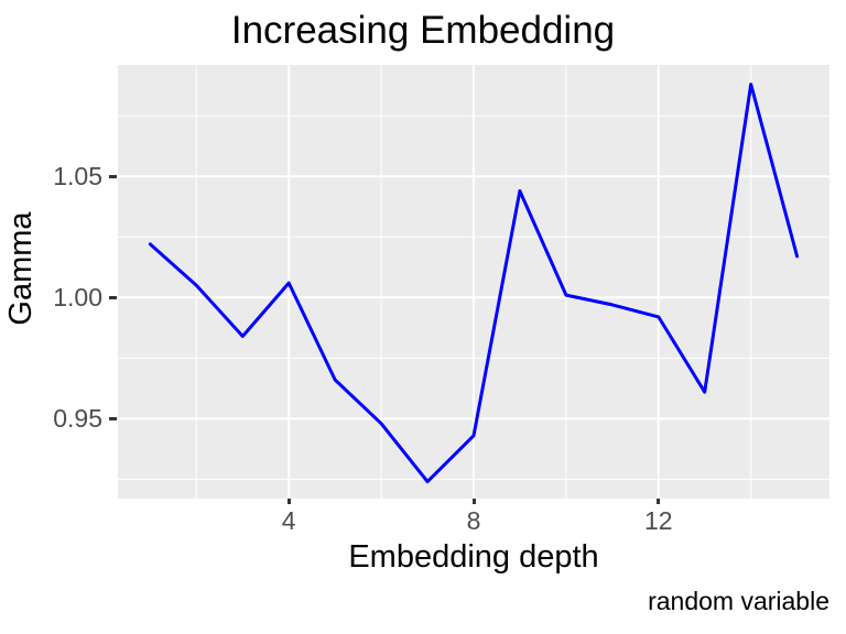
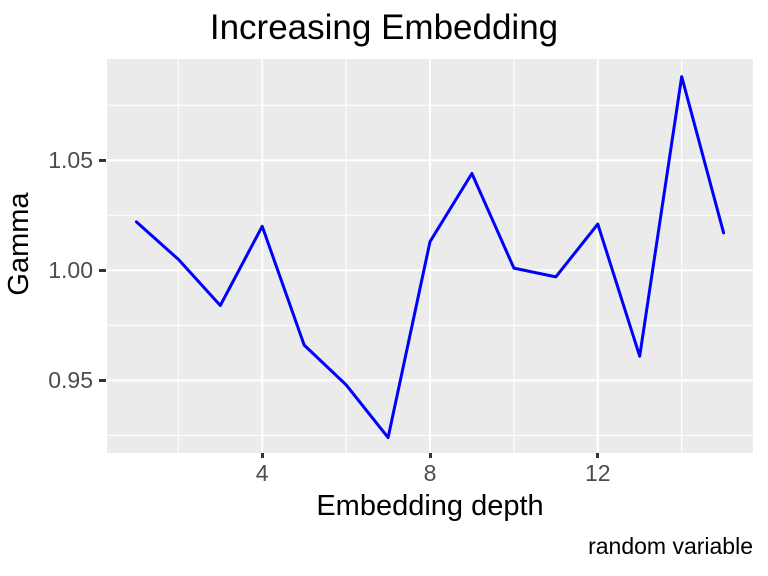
4: 1.006 -> 1.020
8: 0.943 -> 1.013
12: 0.992 -> 1.021
